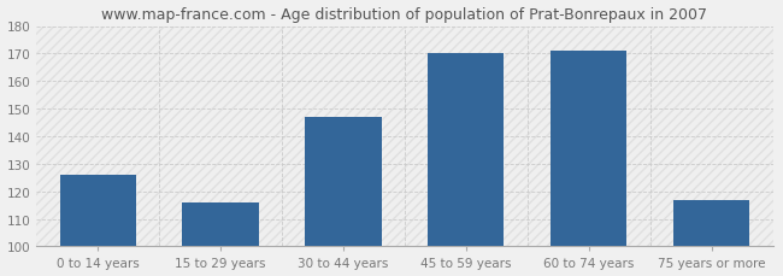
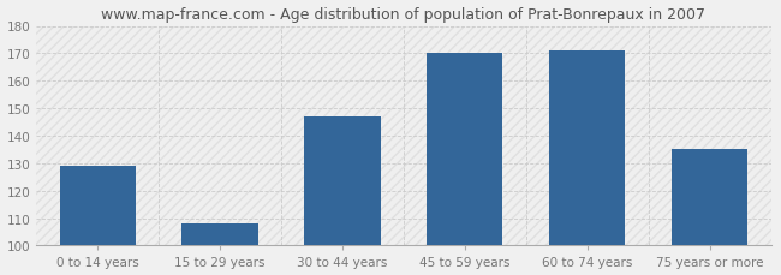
0 to 14 years: 126 -> 129
15 to 29 years: 116 -> 108
75 years or more: 117 -> 135
